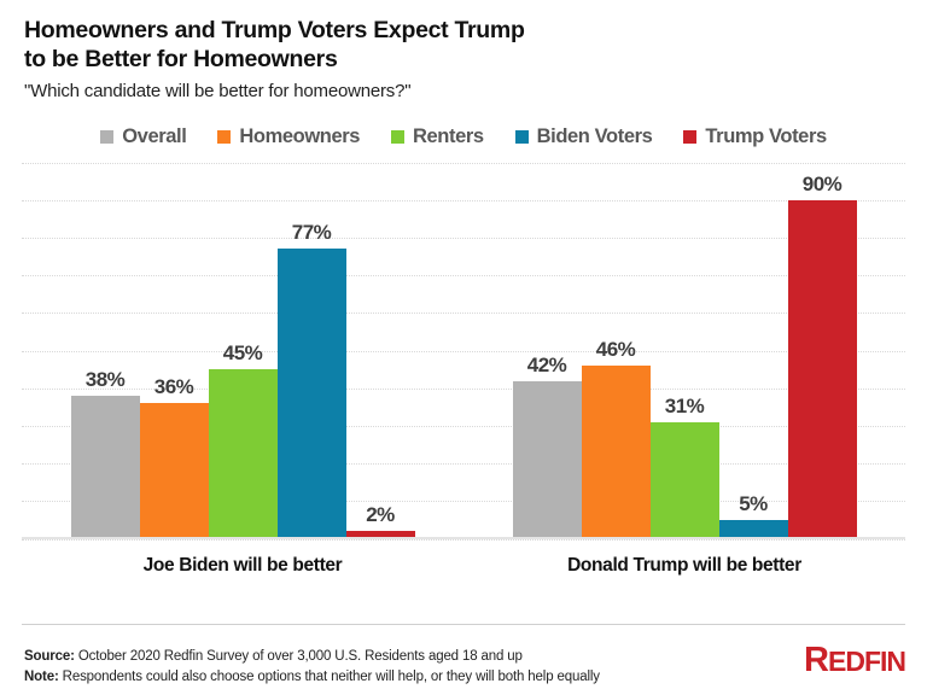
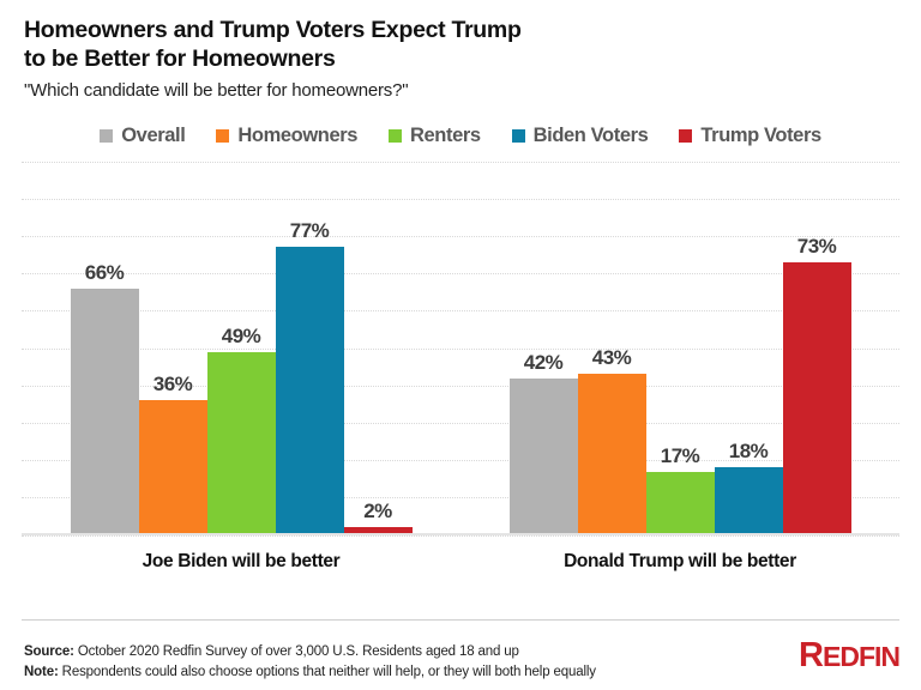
Overall/Joe Biden will be better: 38% -> 66%
Renters/Joe Biden will be better: 45% -> 49%
Homeowners/Donald Trump will be better: 46% -> 43%
Renters/Donald Trump will be better: 31% -> 17%
Biden Voters/Donald Trump will be better: 5% -> 18%
Trump Voters/Donald Trump will be better: 90% -> 73%
